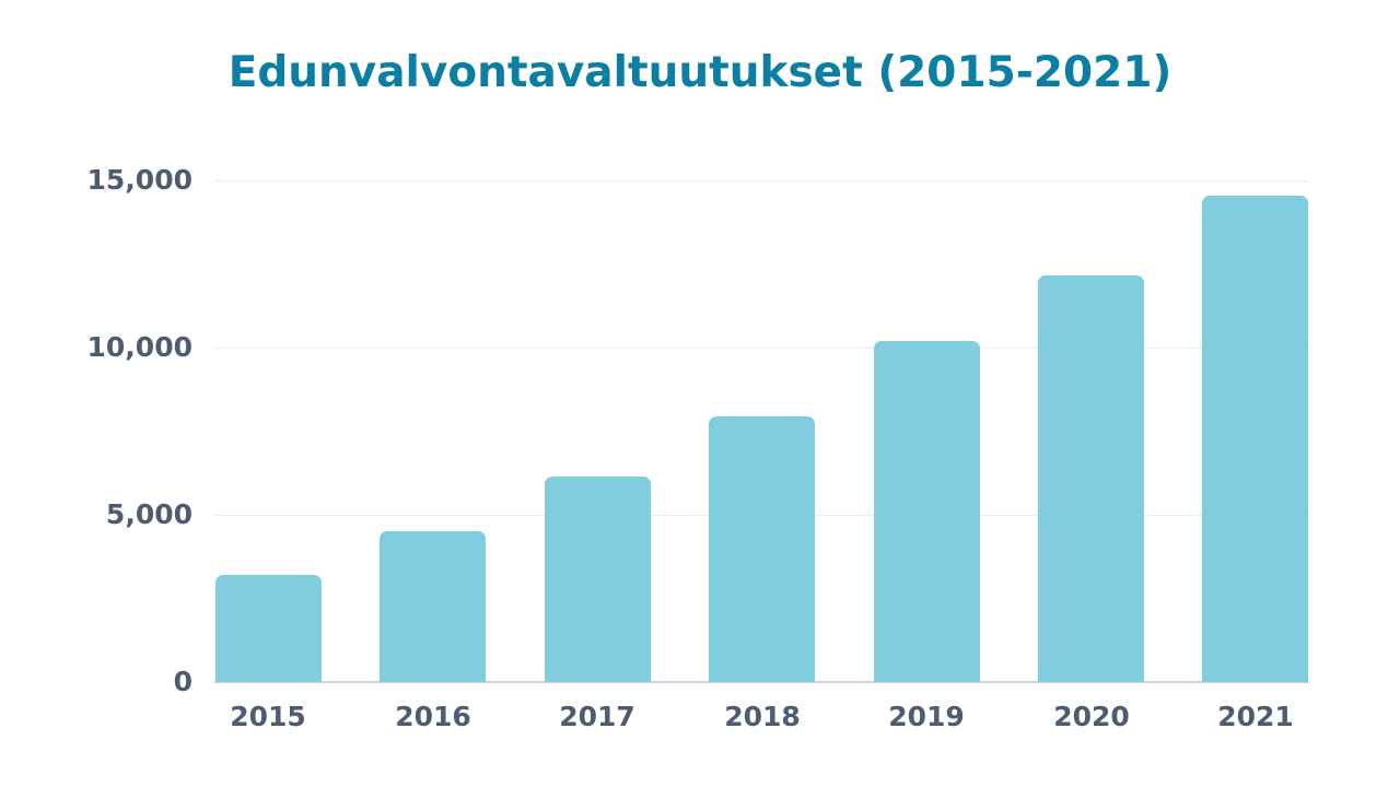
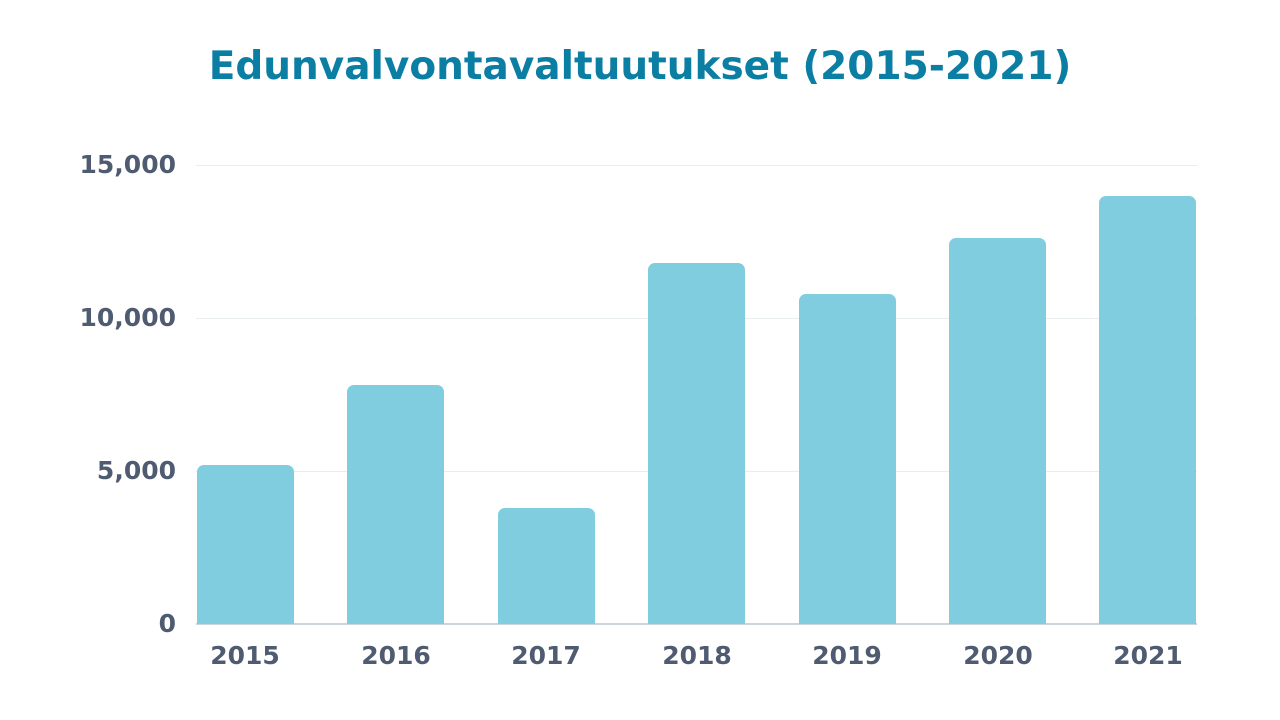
2015: 3200 -> 5200
2016: 4500 -> 7800
2017: 6200 -> 3800
2018: 8000 -> 11800
2019: 10200 -> 10800
2020: 12200 -> 12600
2021: 14600 -> 14000
